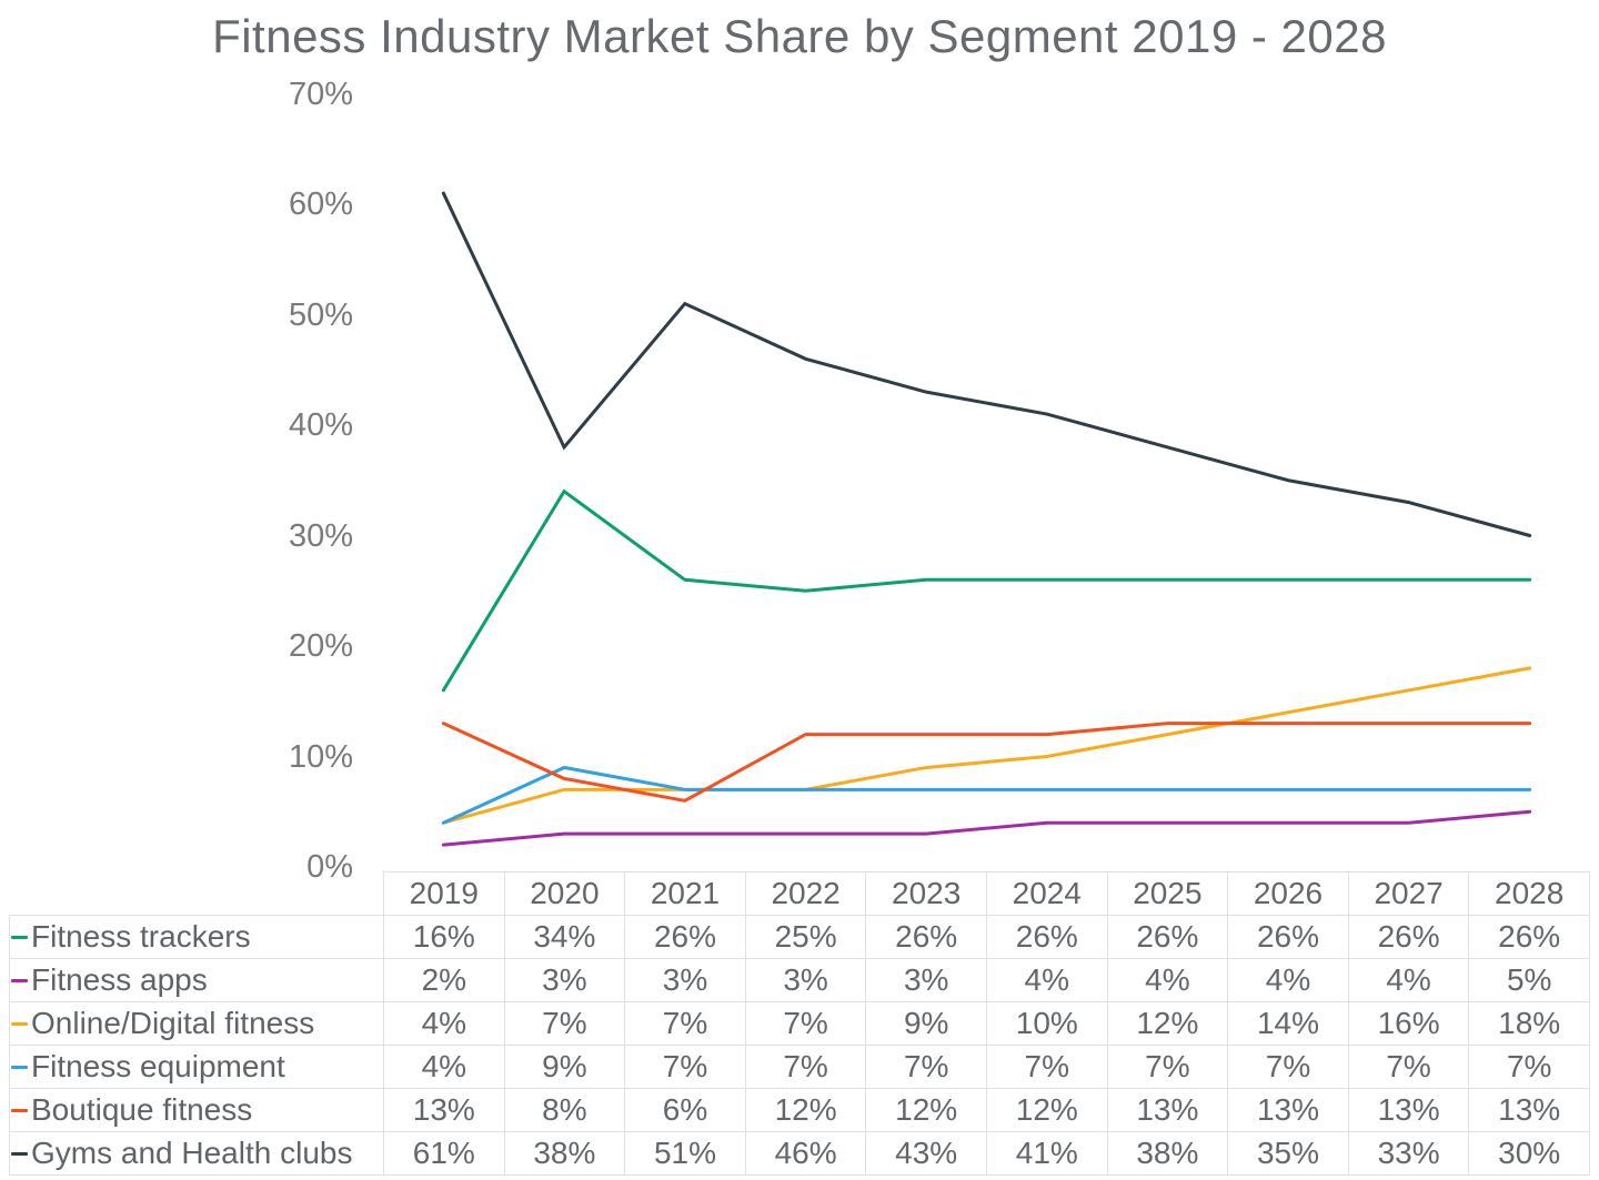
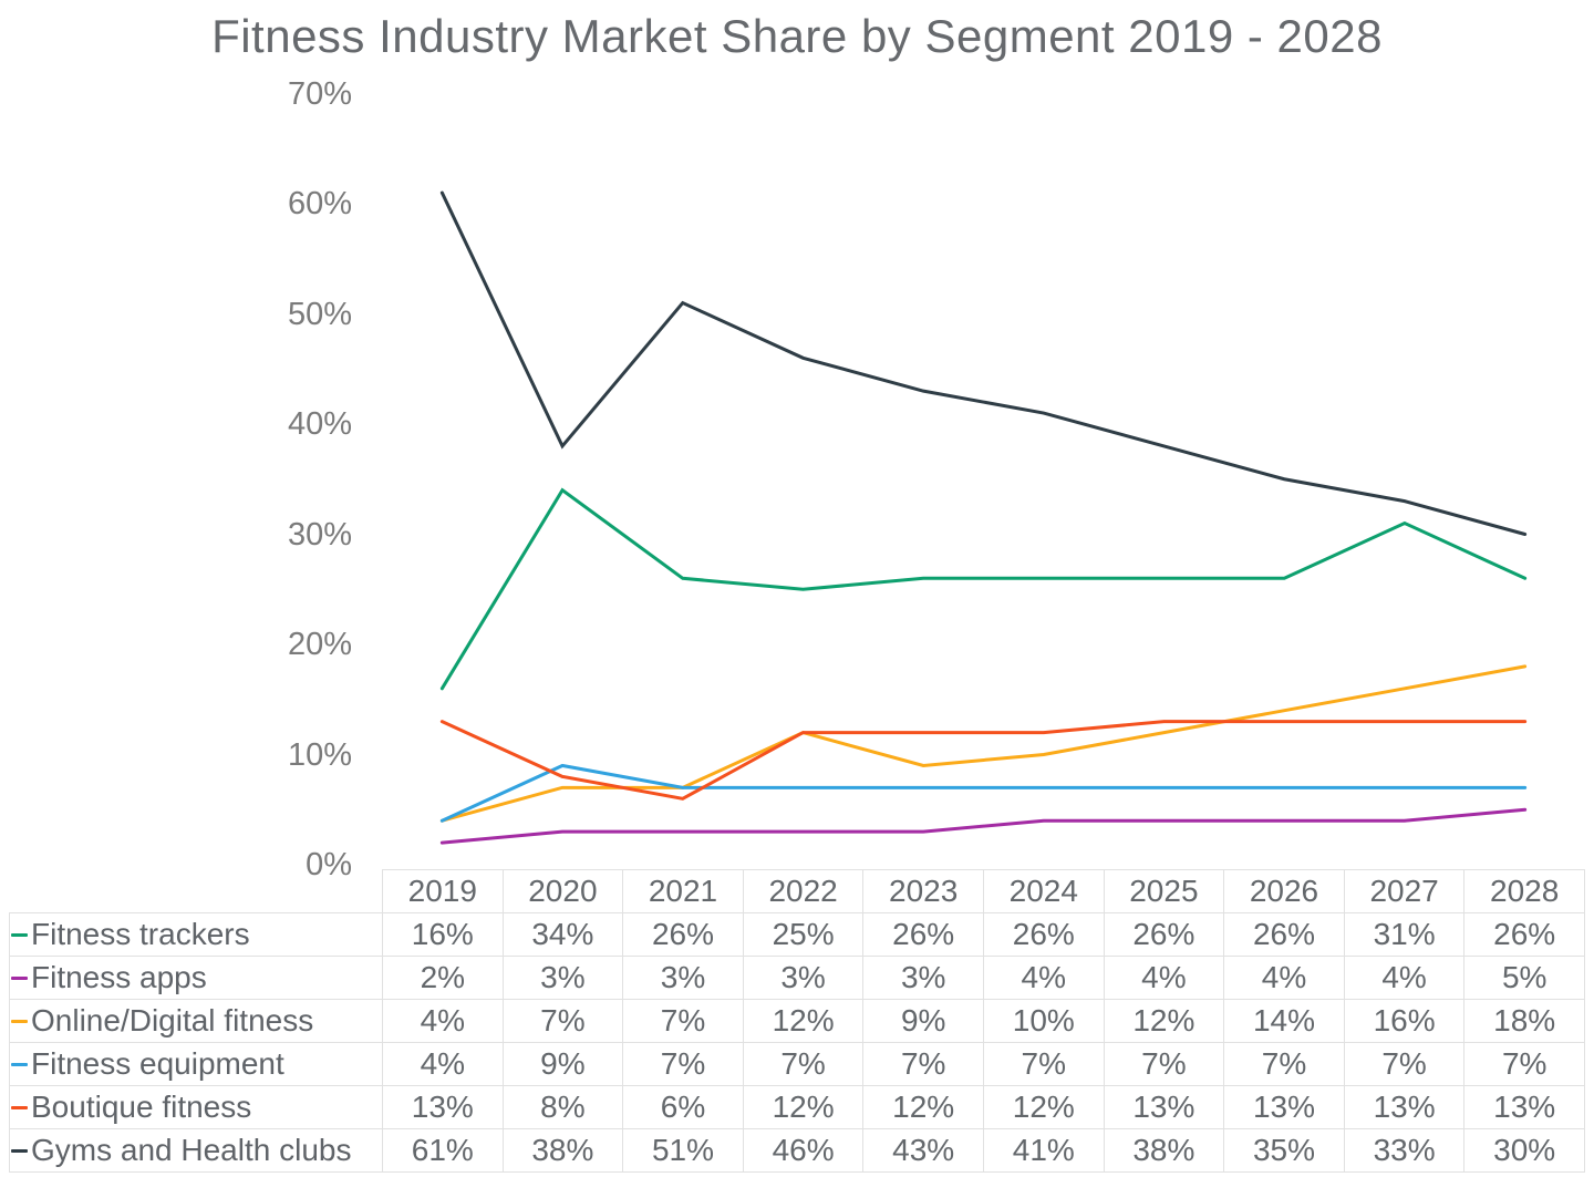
Online/Digital fitness/2022: 7% -> 12%
Fitness trackers/2027: 26% -> 31%
